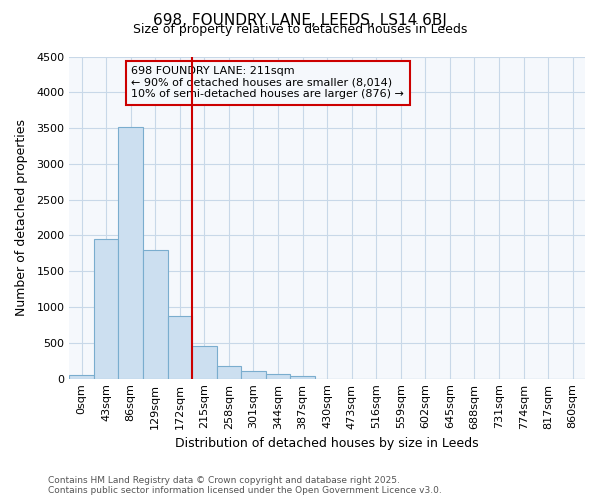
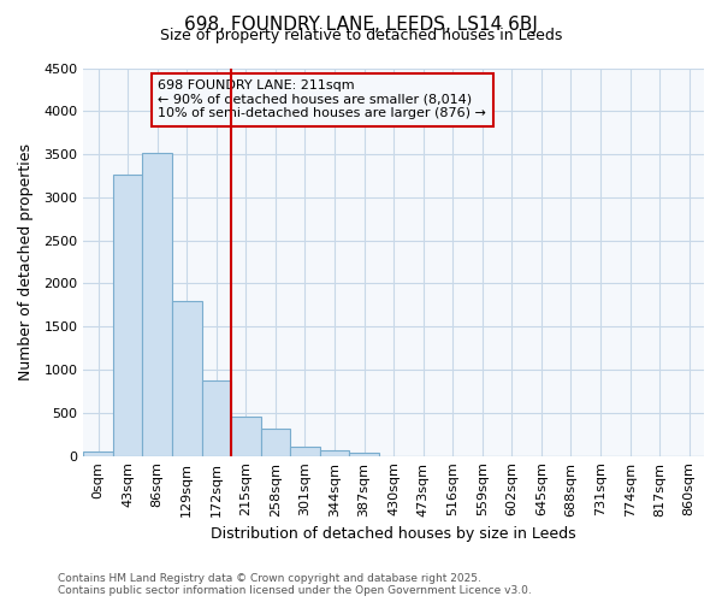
43sqm: 1950 -> 3260
258sqm: 180 -> 320
